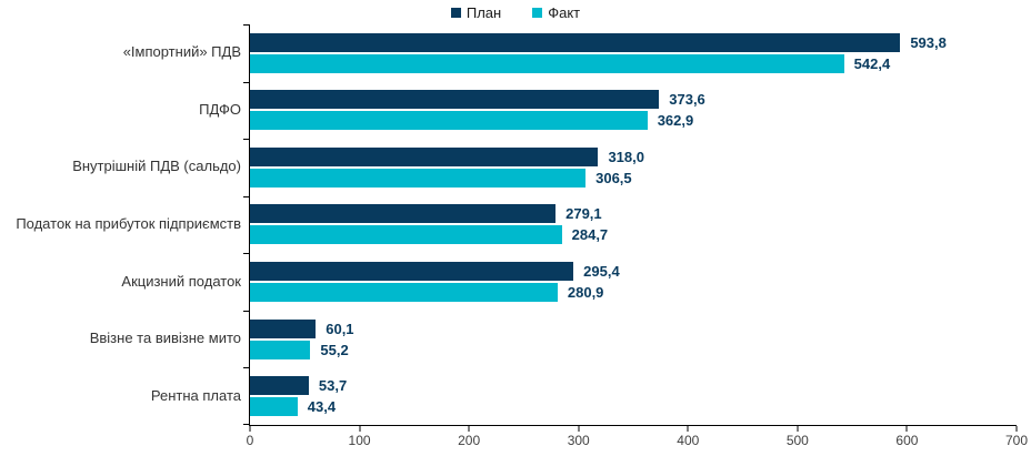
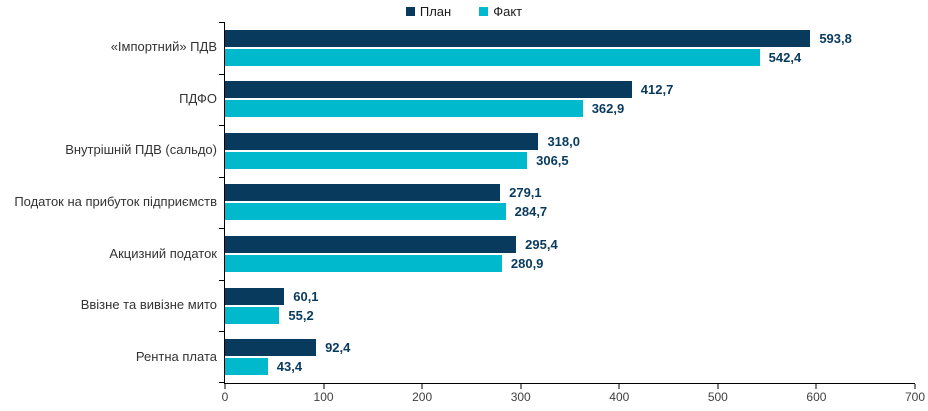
План/ПДФО: 373,6 -> 412,7
План/Рентна плата: 53,7 -> 92,4
